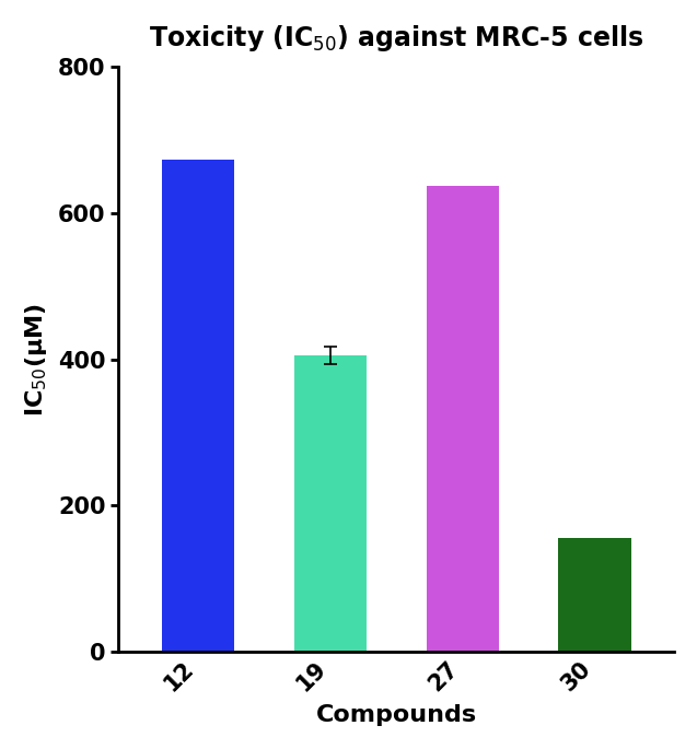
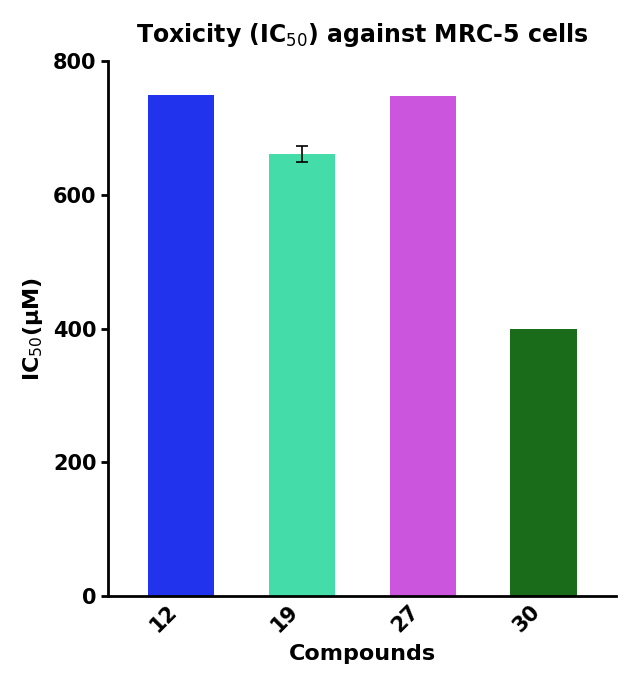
12: 674 -> 750
19: 406 -> 662
27: 638 -> 748
30: 156 -> 400
